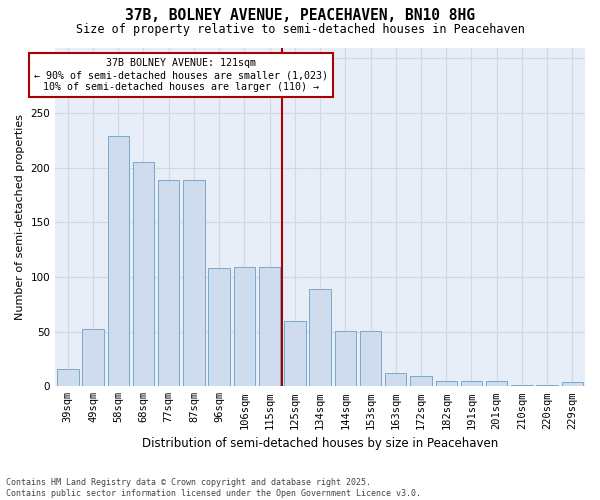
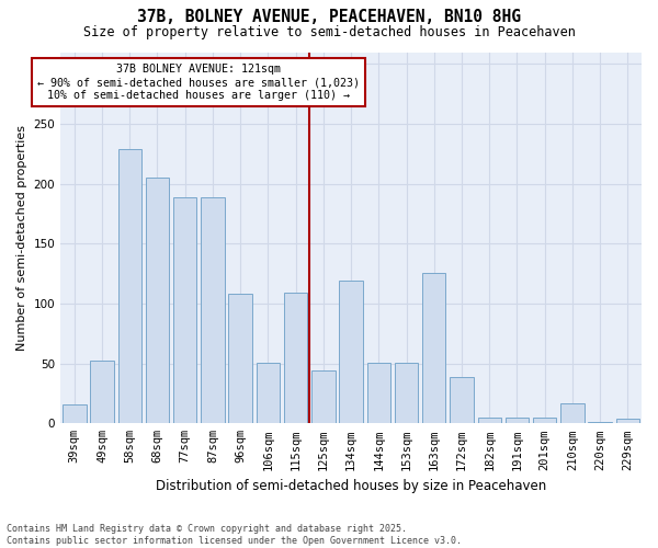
106sqm: 109 -> 51
125sqm: 60 -> 44
134sqm: 89 -> 119
163sqm: 12 -> 126
172sqm: 9 -> 39
210sqm: 1 -> 17
